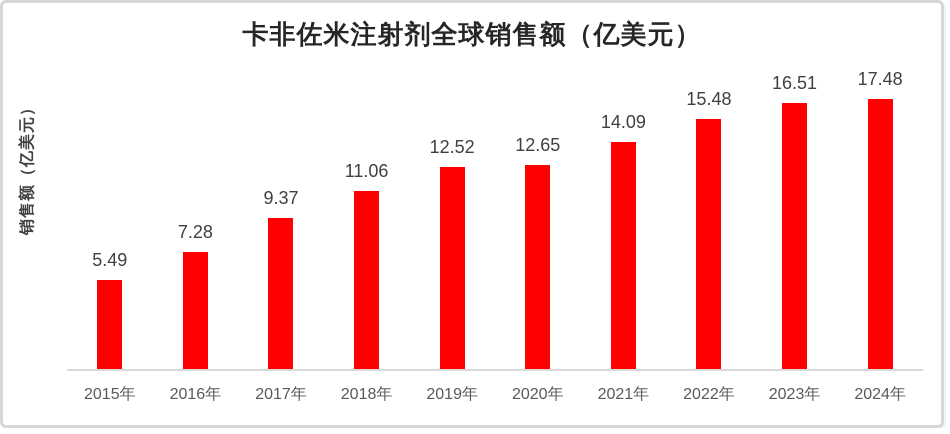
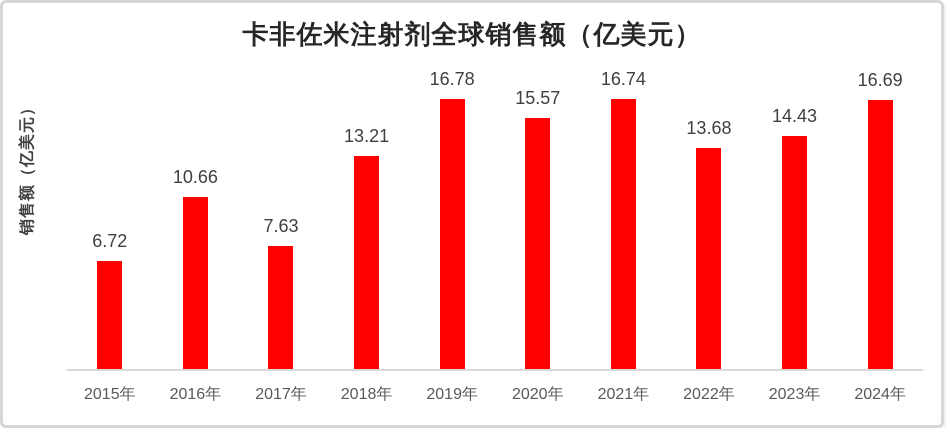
2015年: 5.49 -> 6.72
2016年: 7.28 -> 10.66
2017年: 9.37 -> 7.63
2018年: 11.06 -> 13.21
2019年: 12.52 -> 16.78
2020年: 12.65 -> 15.57
2021年: 14.09 -> 16.74
2022年: 15.48 -> 13.68
2023年: 16.51 -> 14.43
2024年: 17.48 -> 16.69
